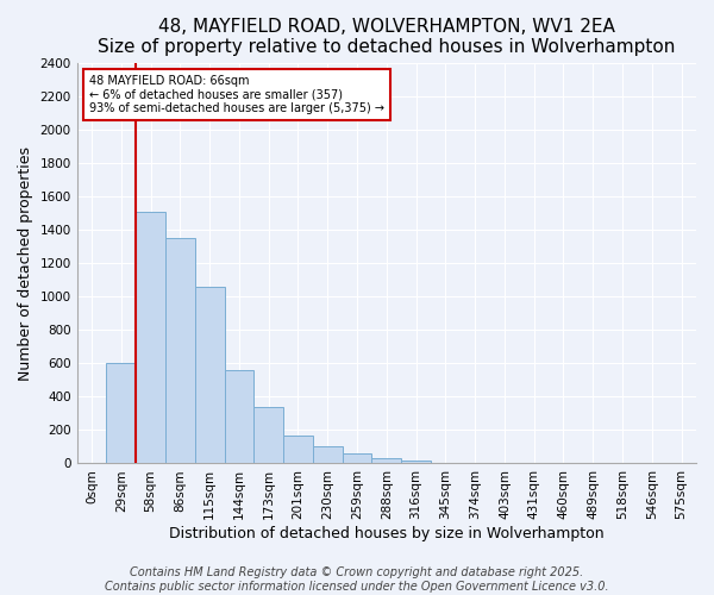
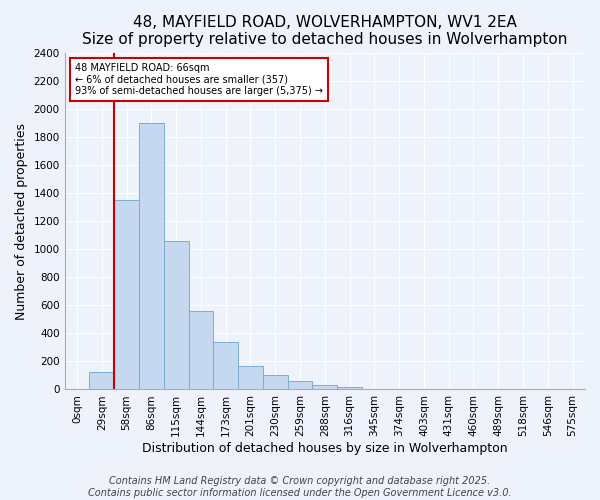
29sqm: 600 -> 120
58sqm: 1510 -> 1350
86sqm: 1350 -> 1900
